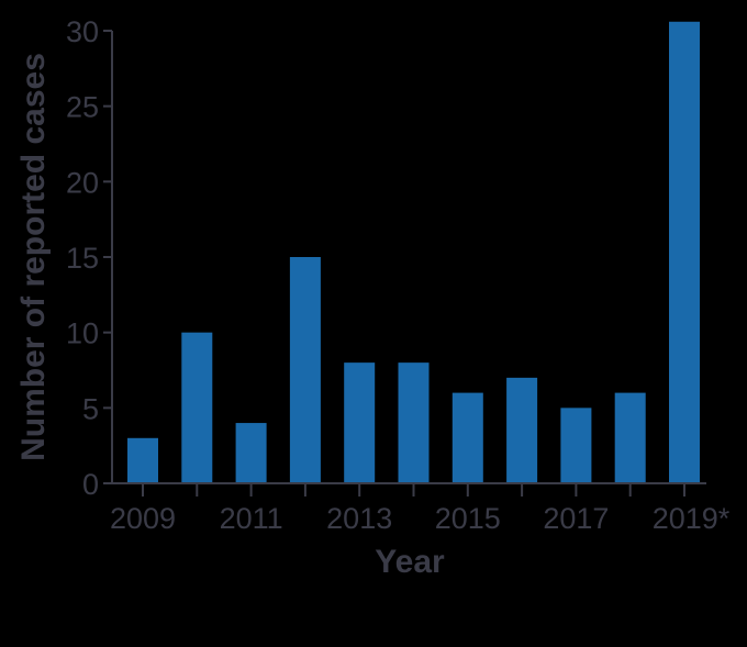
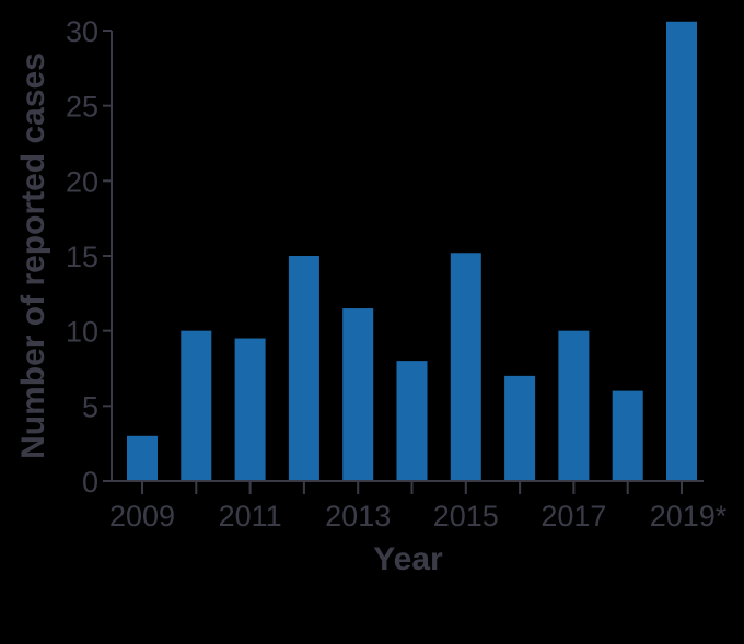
2011: 4.0 -> 9.5
2013: 8.0 -> 11.5
2015: 6.0 -> 15.2
2017: 5.0 -> 10.0
